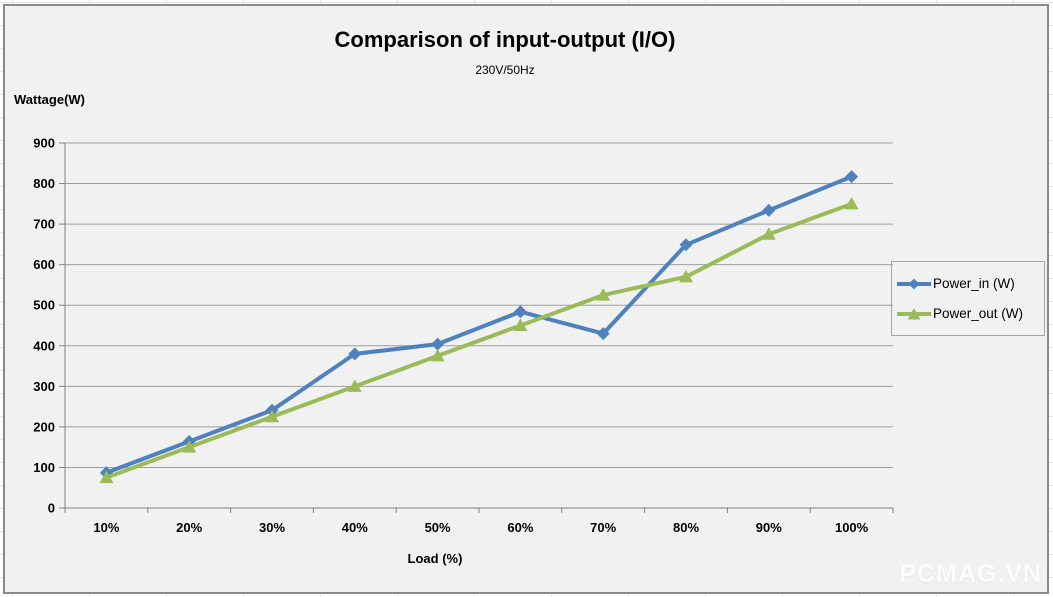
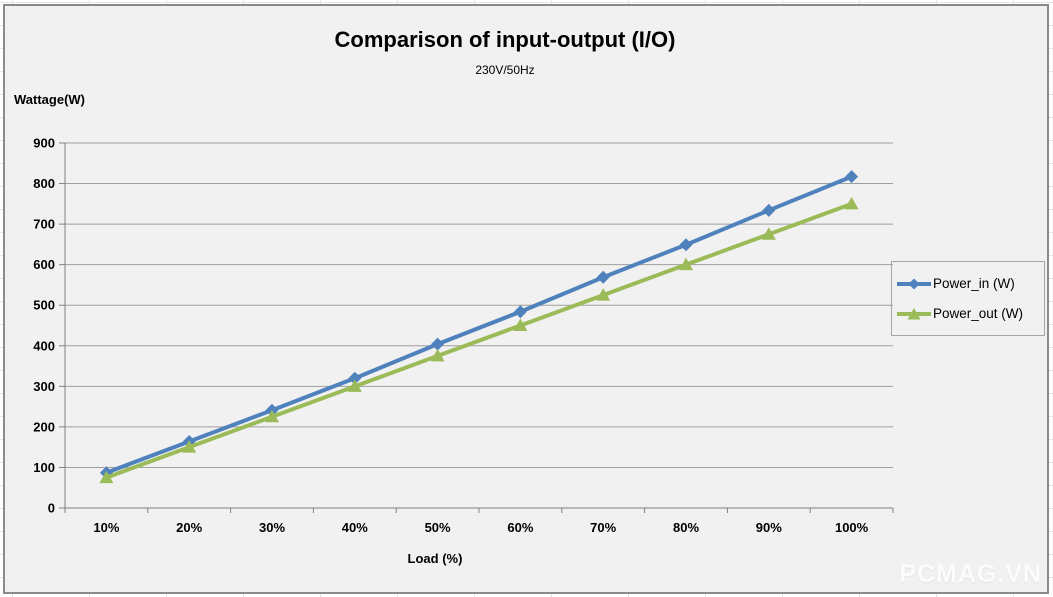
Power_in (W)/40%: 380 -> 320
Power_in (W)/70%: 430 -> 570
Power_out (W)/80%: 570 -> 600
